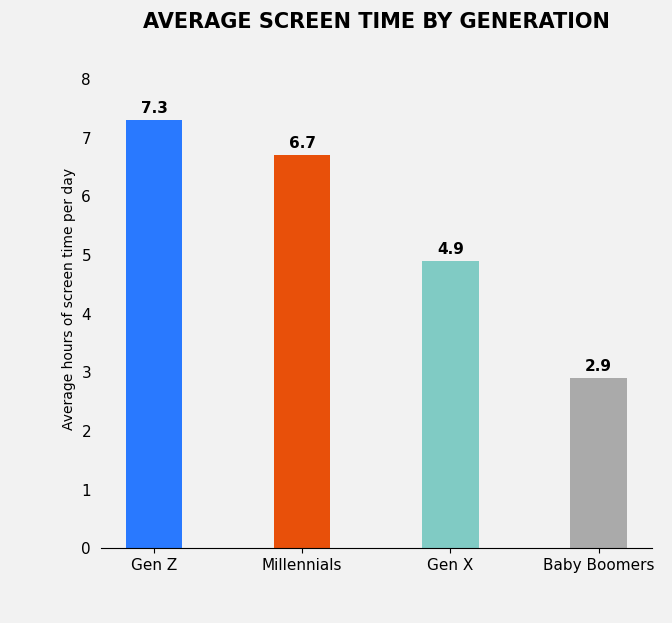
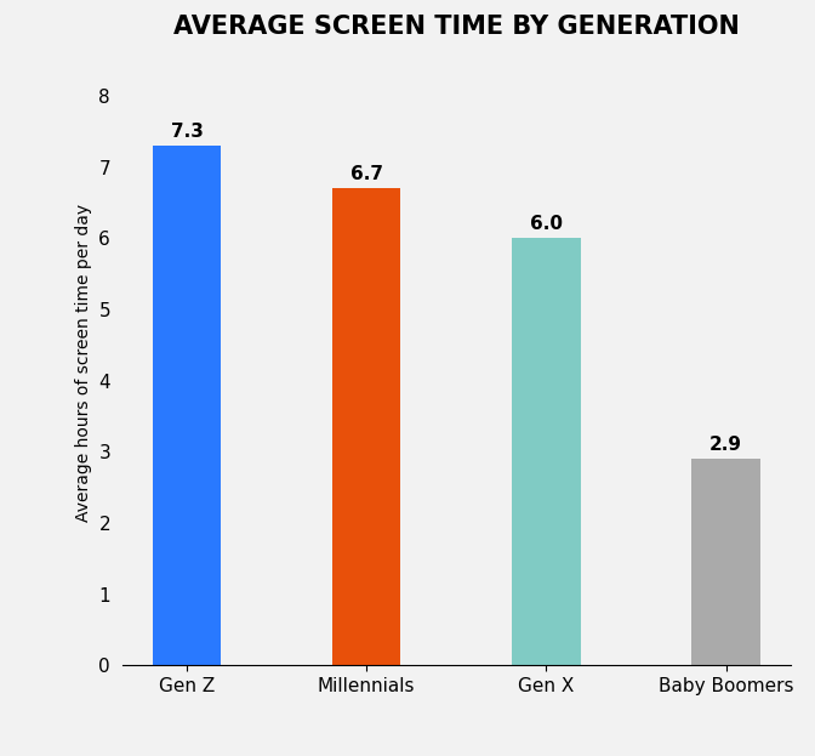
Gen X: 4.9 -> 6.0
